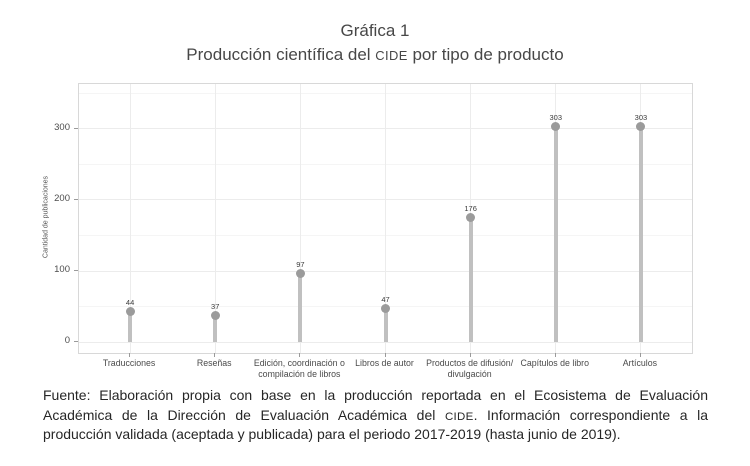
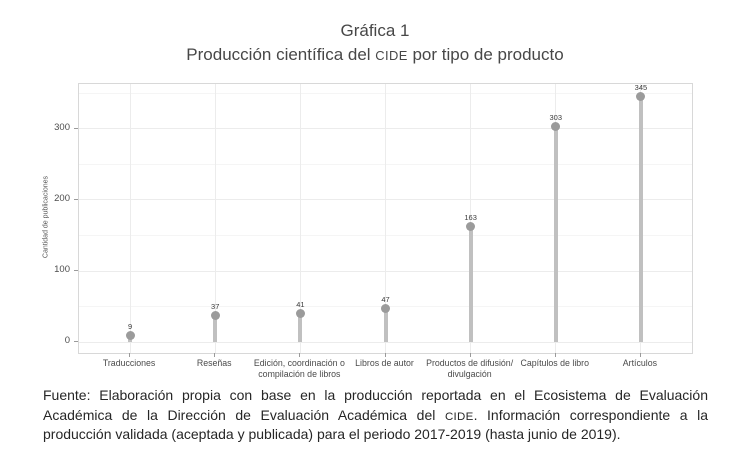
Traducciones: 44 -> 9
Edición, coordinación o compilación de libros: 97 -> 41
Productos de difusión/ divulgación: 176 -> 163
Artículos: 303 -> 345
